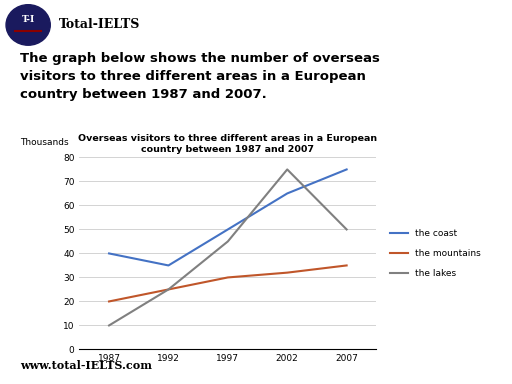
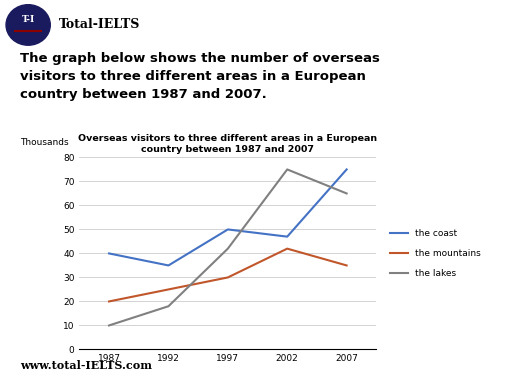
the lakes/1992: 25 -> 18
the lakes/1997: 45 -> 42
the coast/2002: 65 -> 47
the mountains/2002: 32 -> 42
the lakes/2007: 50 -> 65
